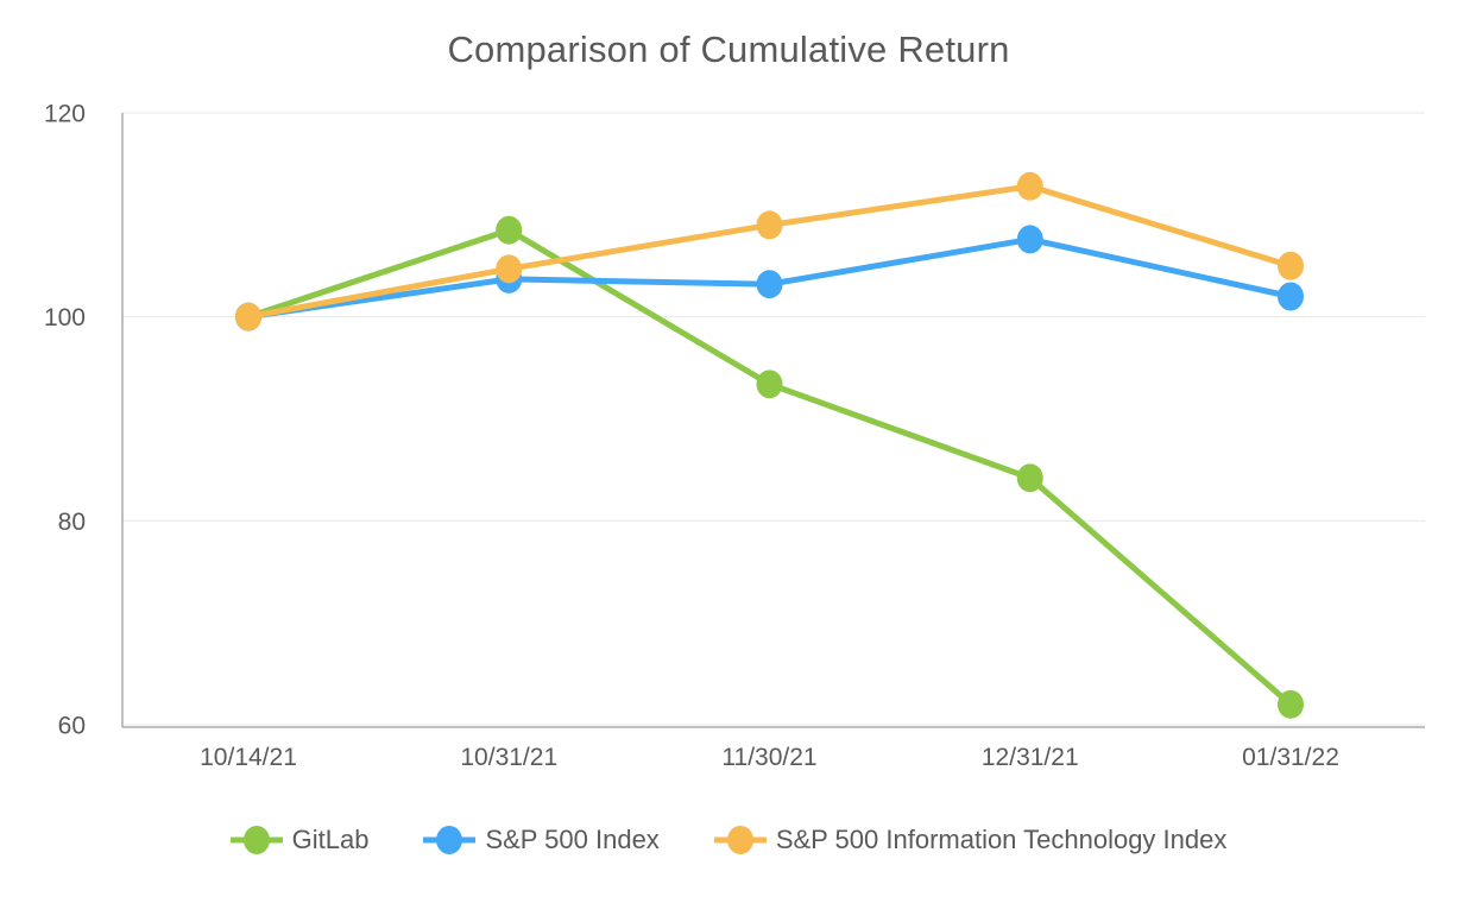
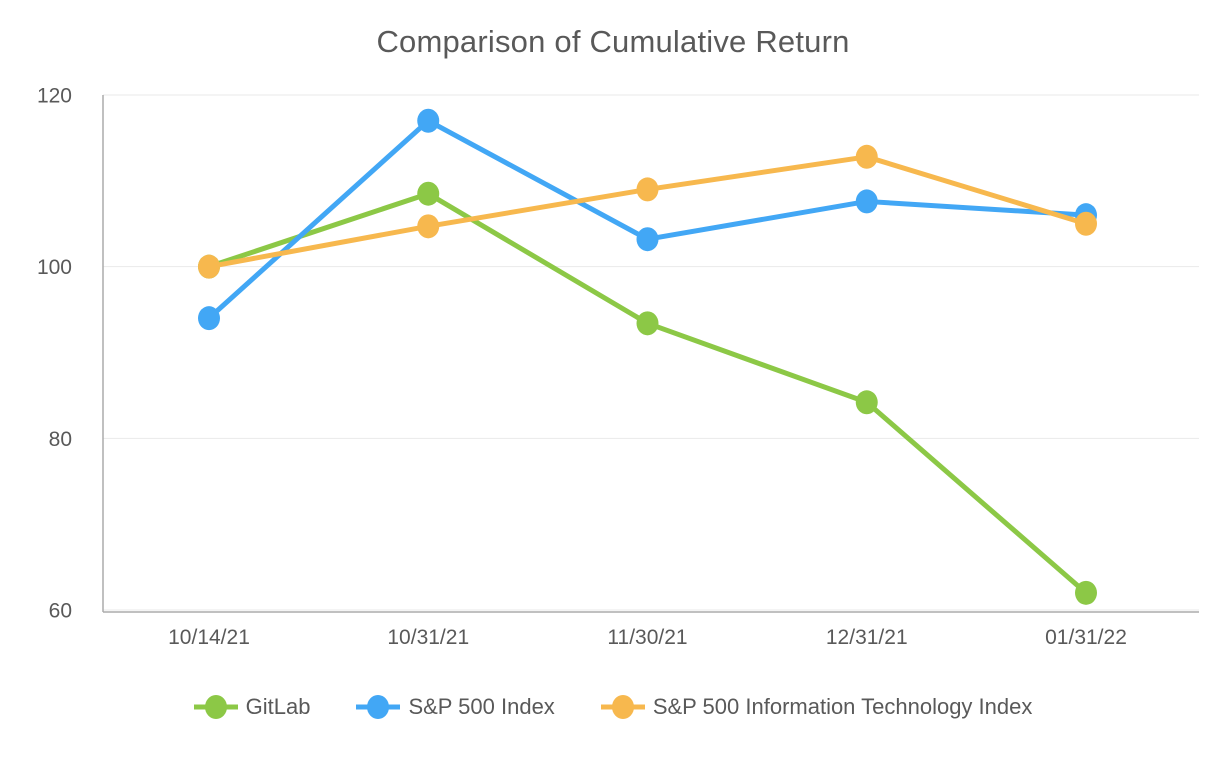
S&P 500 Index/10/14/21: 100 -> 94
S&P 500 Index/10/31/21: 104 -> 117
S&P 500 Index/01/31/22: 102 -> 106
